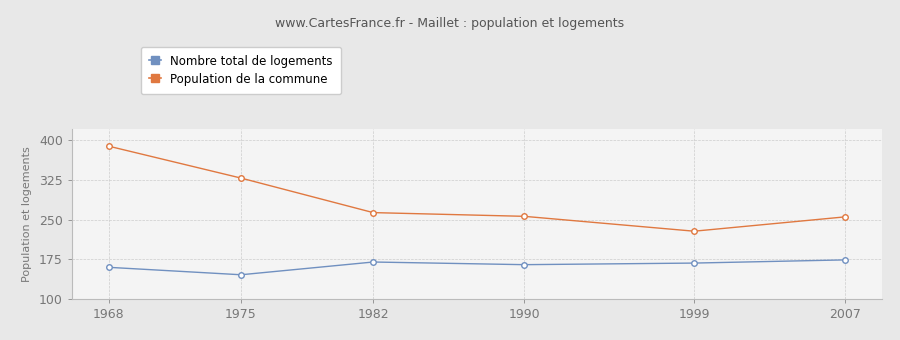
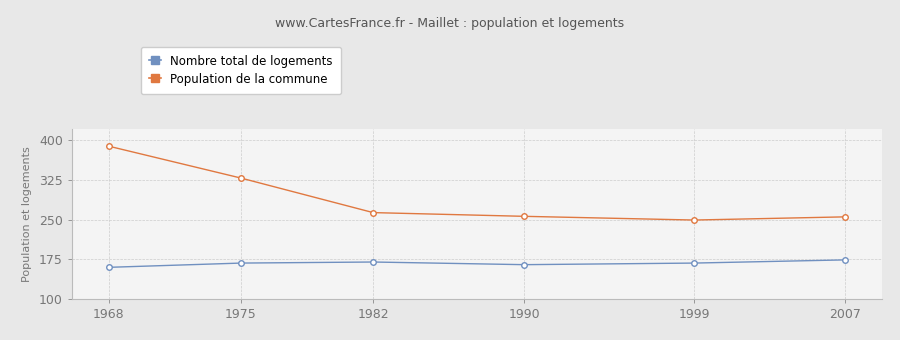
Nombre total de logements/1975: 146 -> 168
Population de la commune/1999: 228 -> 249
